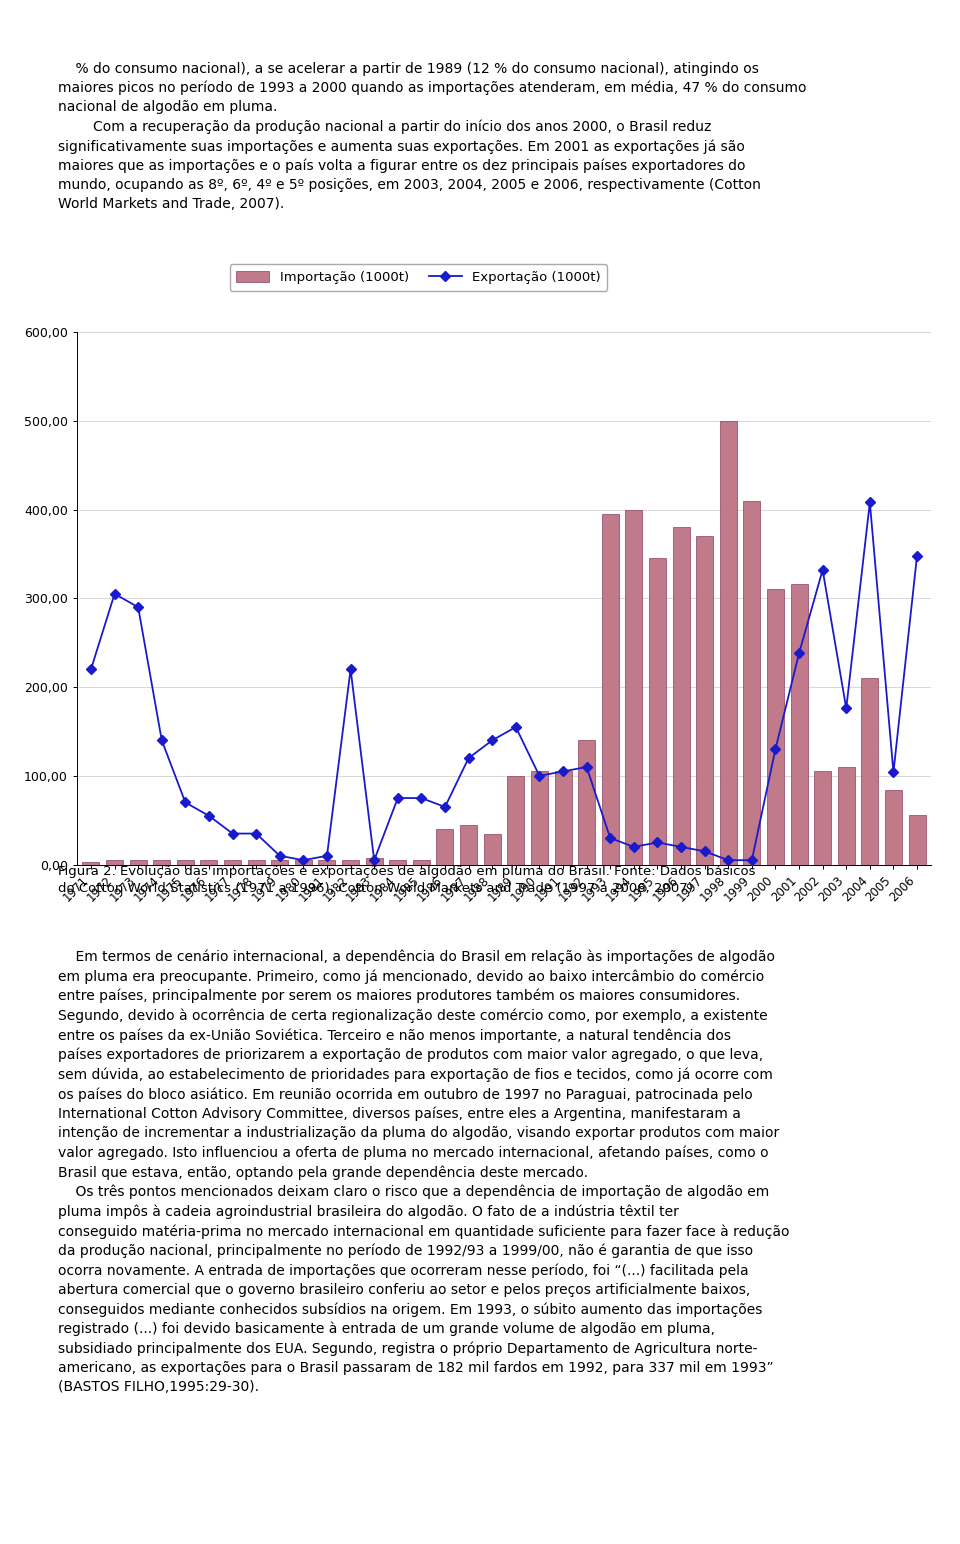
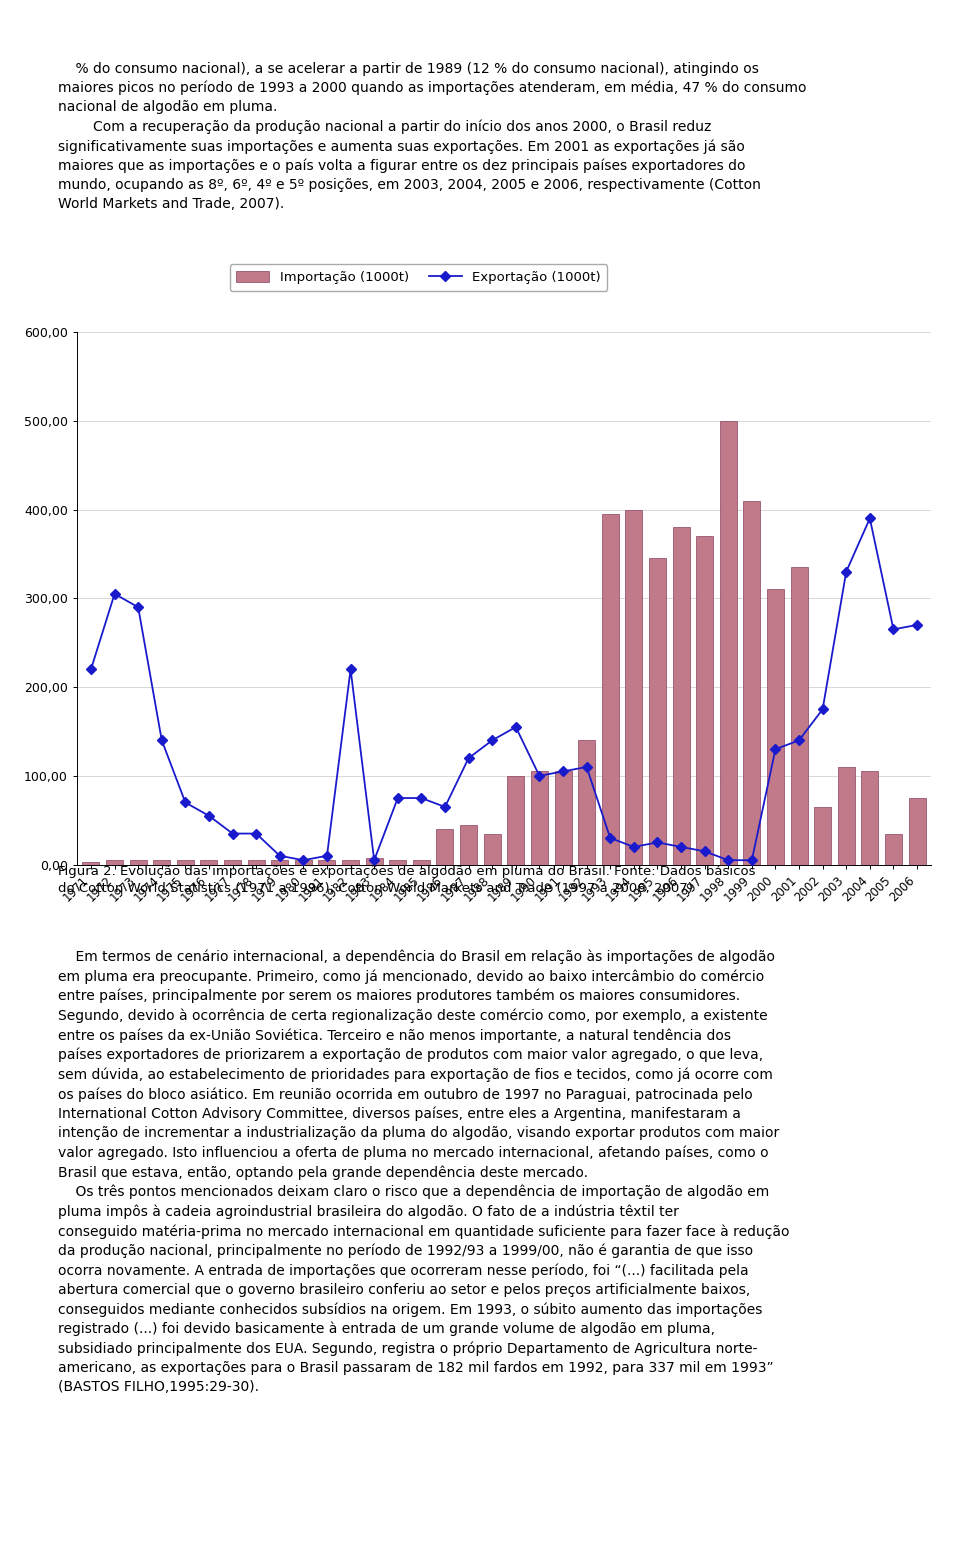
Importação (1000t)/2001: 316 -> 335
Exportação (1000t)/2001: 238 -> 140
Importação (1000t)/2002: 106 -> 65
Exportação (1000t)/2002: 332 -> 175
Exportação (1000t)/2003: 176 -> 330
Importação (1000t)/2004: 210 -> 105
Exportação (1000t)/2004: 408 -> 390
Importação (1000t)/2005: 84 -> 35
Exportação (1000t)/2005: 104 -> 265
Importação (1000t)/2006: 56 -> 75
Exportação (1000t)/2006: 348 -> 270
